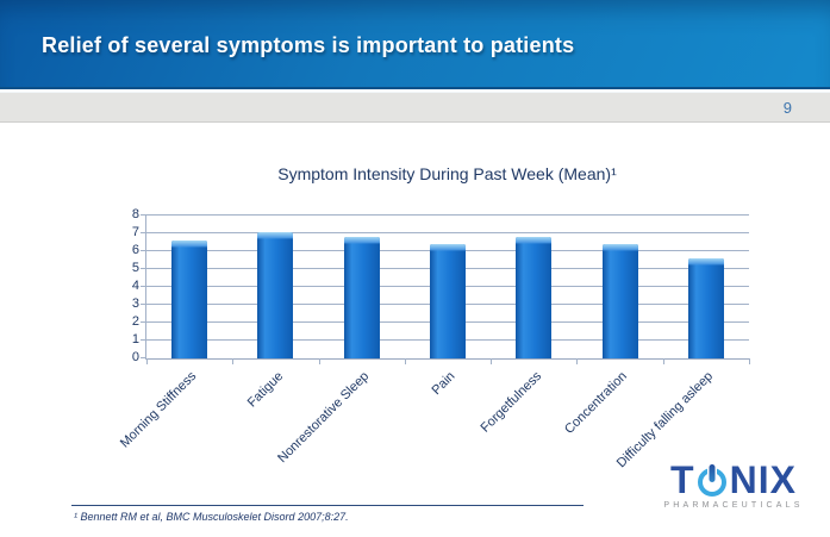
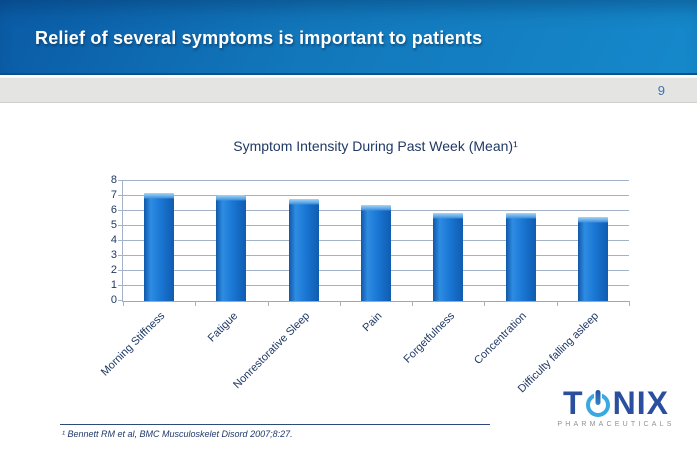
Morning Stiffness: 6.6 -> 7.2
Forgetfulness: 6.8 -> 5.9
Concentration: 6.4 -> 5.9
